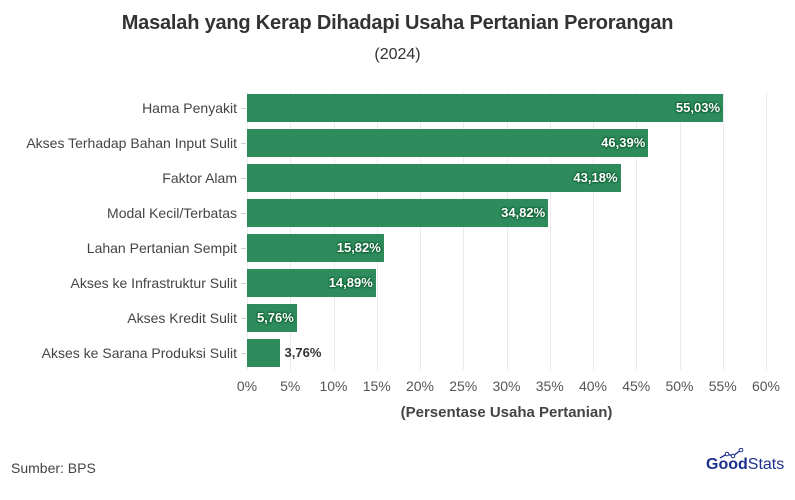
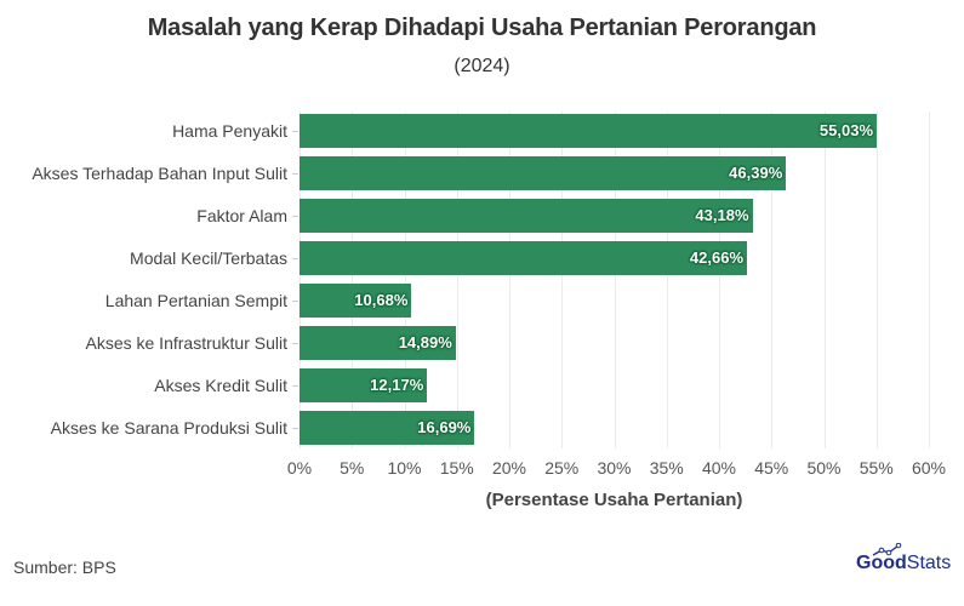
Modal Kecil/Terbatas: 34,82% -> 42,66%
Lahan Pertanian Sempit: 15,82% -> 10,68%
Akses Kredit Sulit: 5,76% -> 12,17%
Akses ke Sarana Produksi Sulit: 3,76% -> 16,69%
